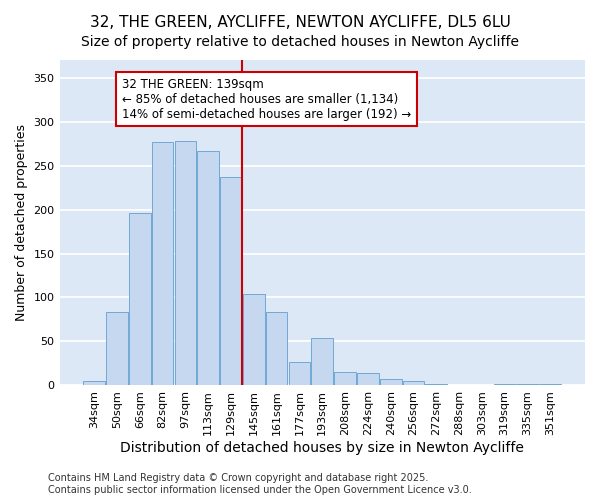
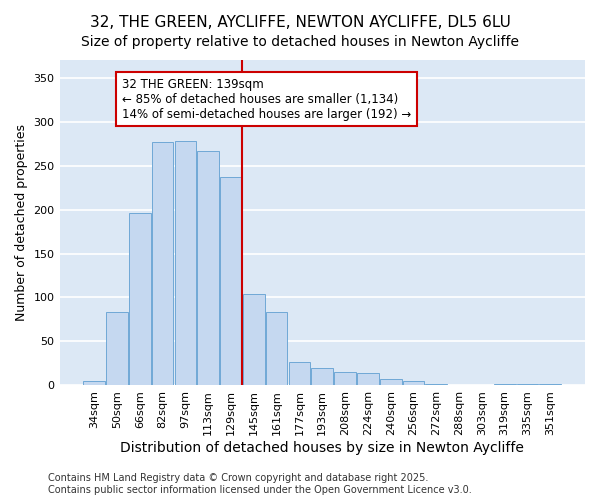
193sqm: 54 -> 20
